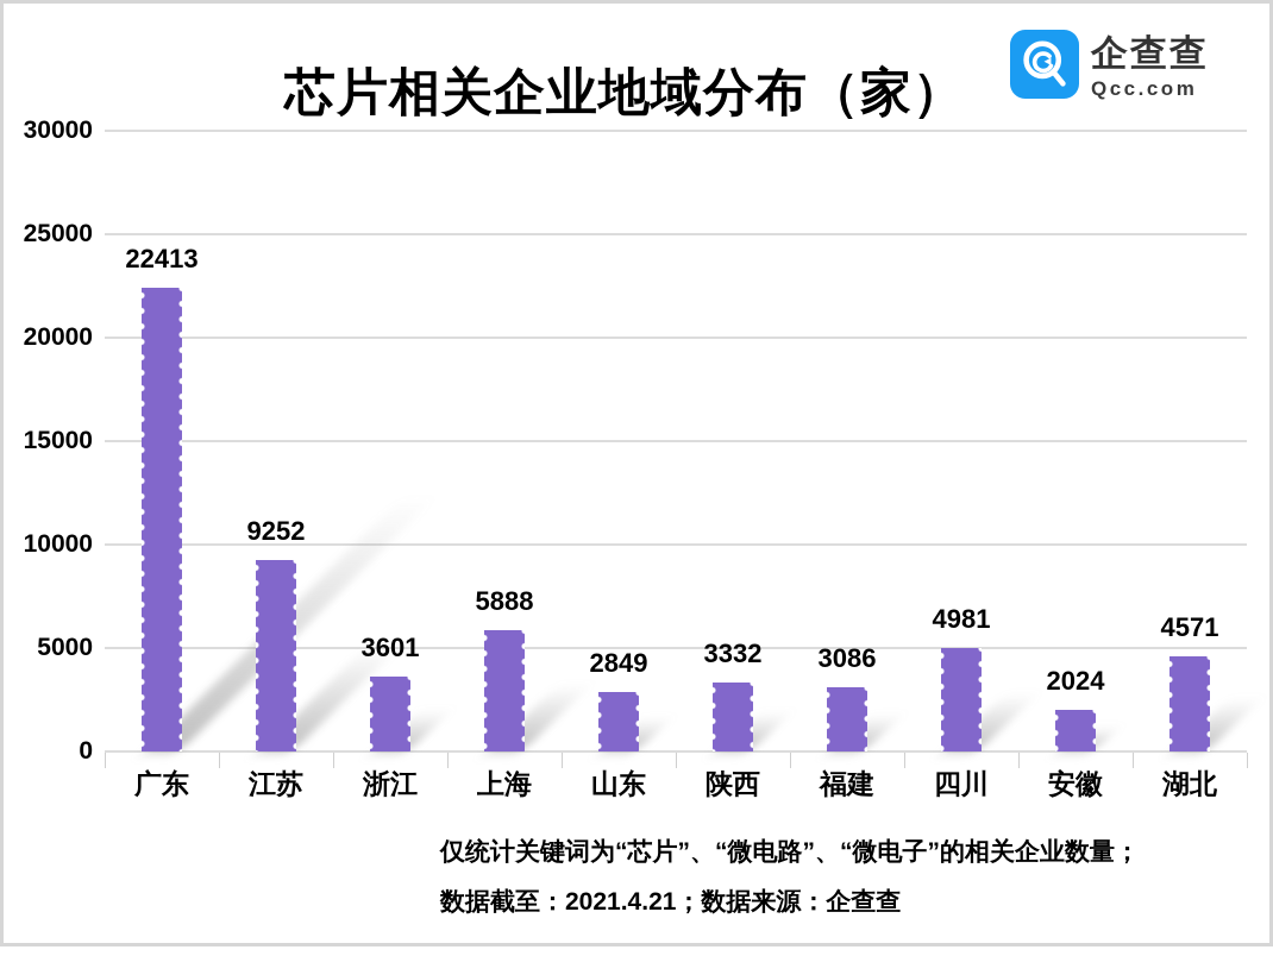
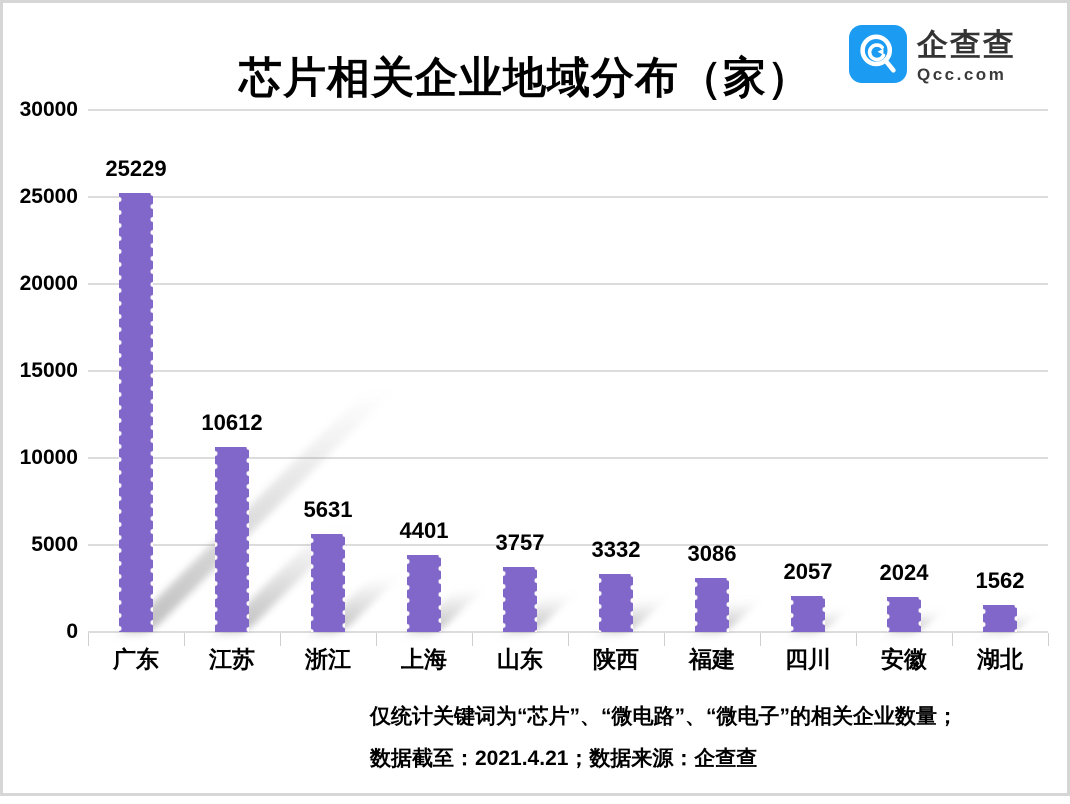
广东: 22413 -> 25229
江苏: 9252 -> 10612
浙江: 3601 -> 5631
上海: 5888 -> 4401
山东: 2849 -> 3757
四川: 4981 -> 2057
湖北: 4571 -> 1562
